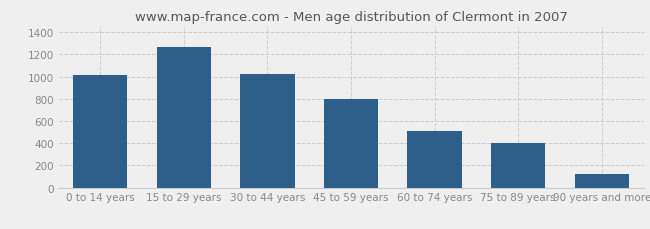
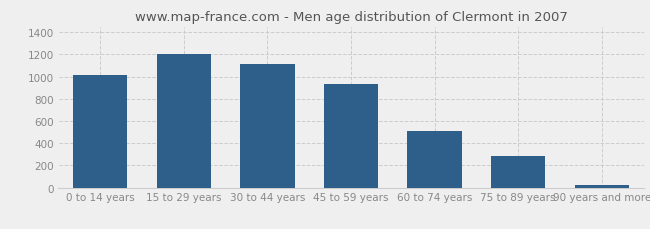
15 to 29 years: 1270 -> 1200
30 to 44 years: 1020 -> 1120
45 to 59 years: 800 -> 940
75 to 89 years: 400 -> 280
90 years and more: 120 -> 20
